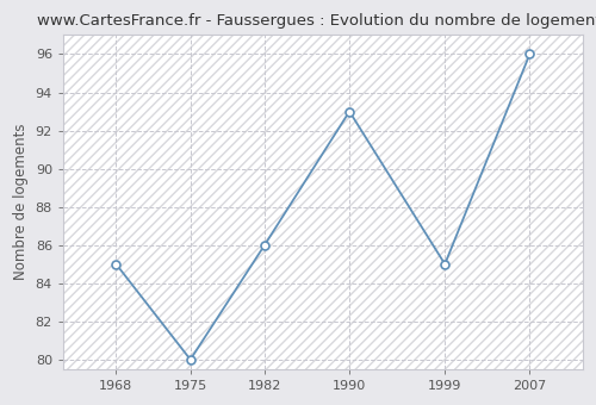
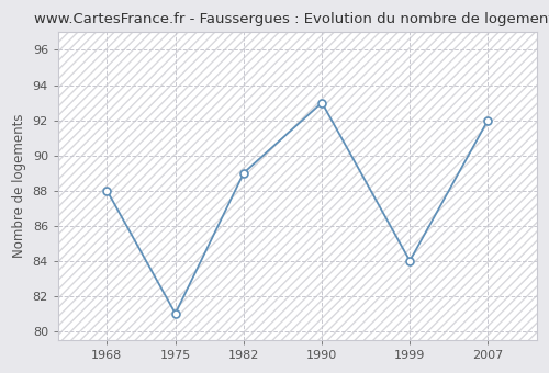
1968: 85 -> 88
1975: 80 -> 81
1982: 86 -> 89
1999: 85 -> 84
2007: 96 -> 92
